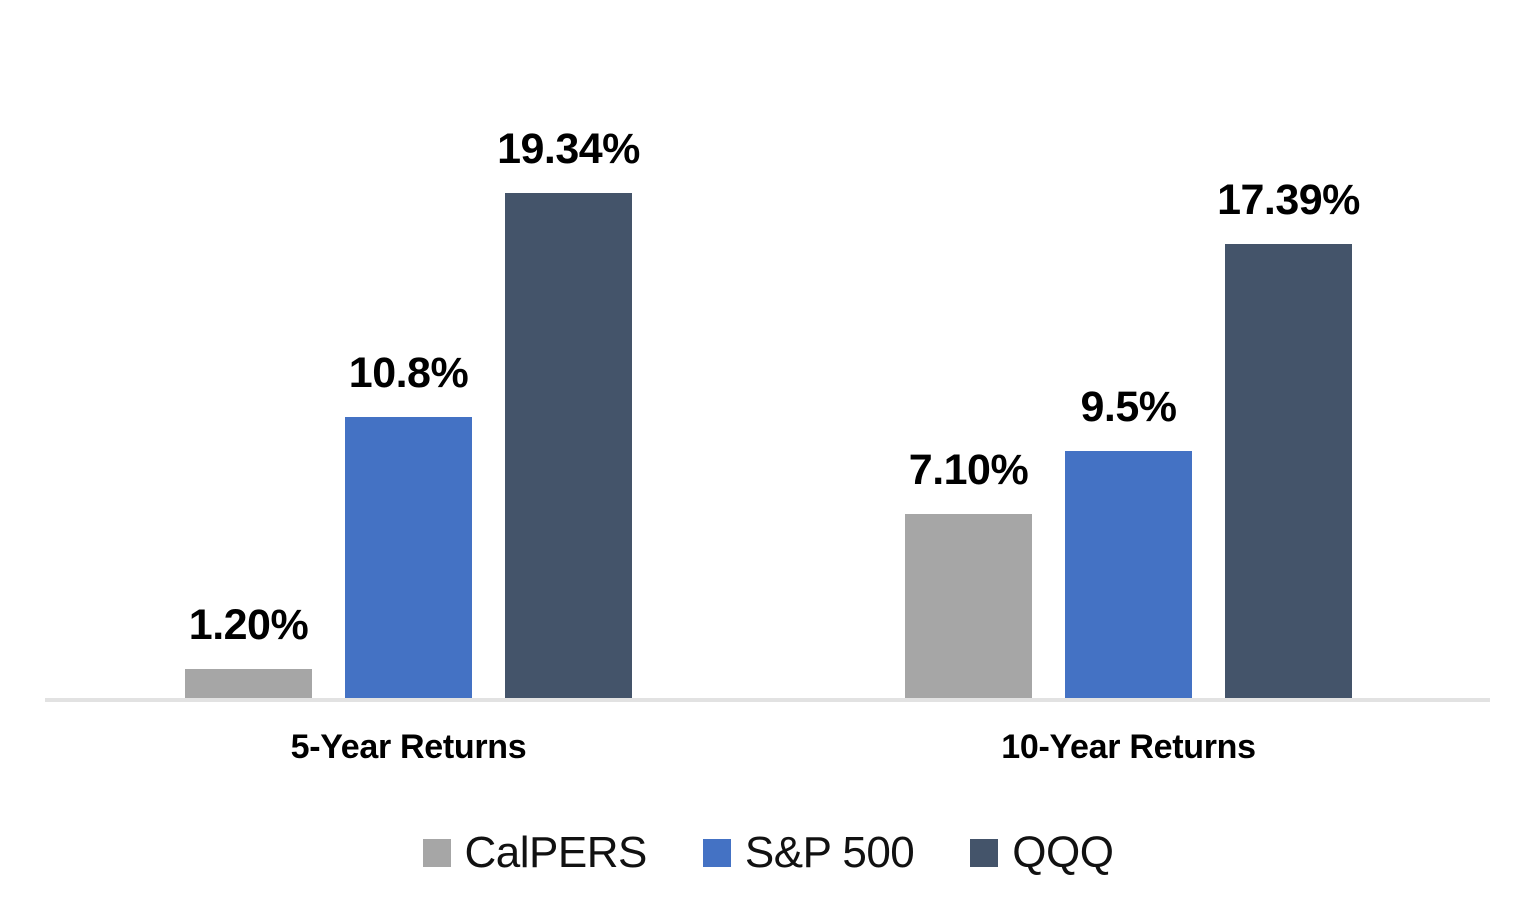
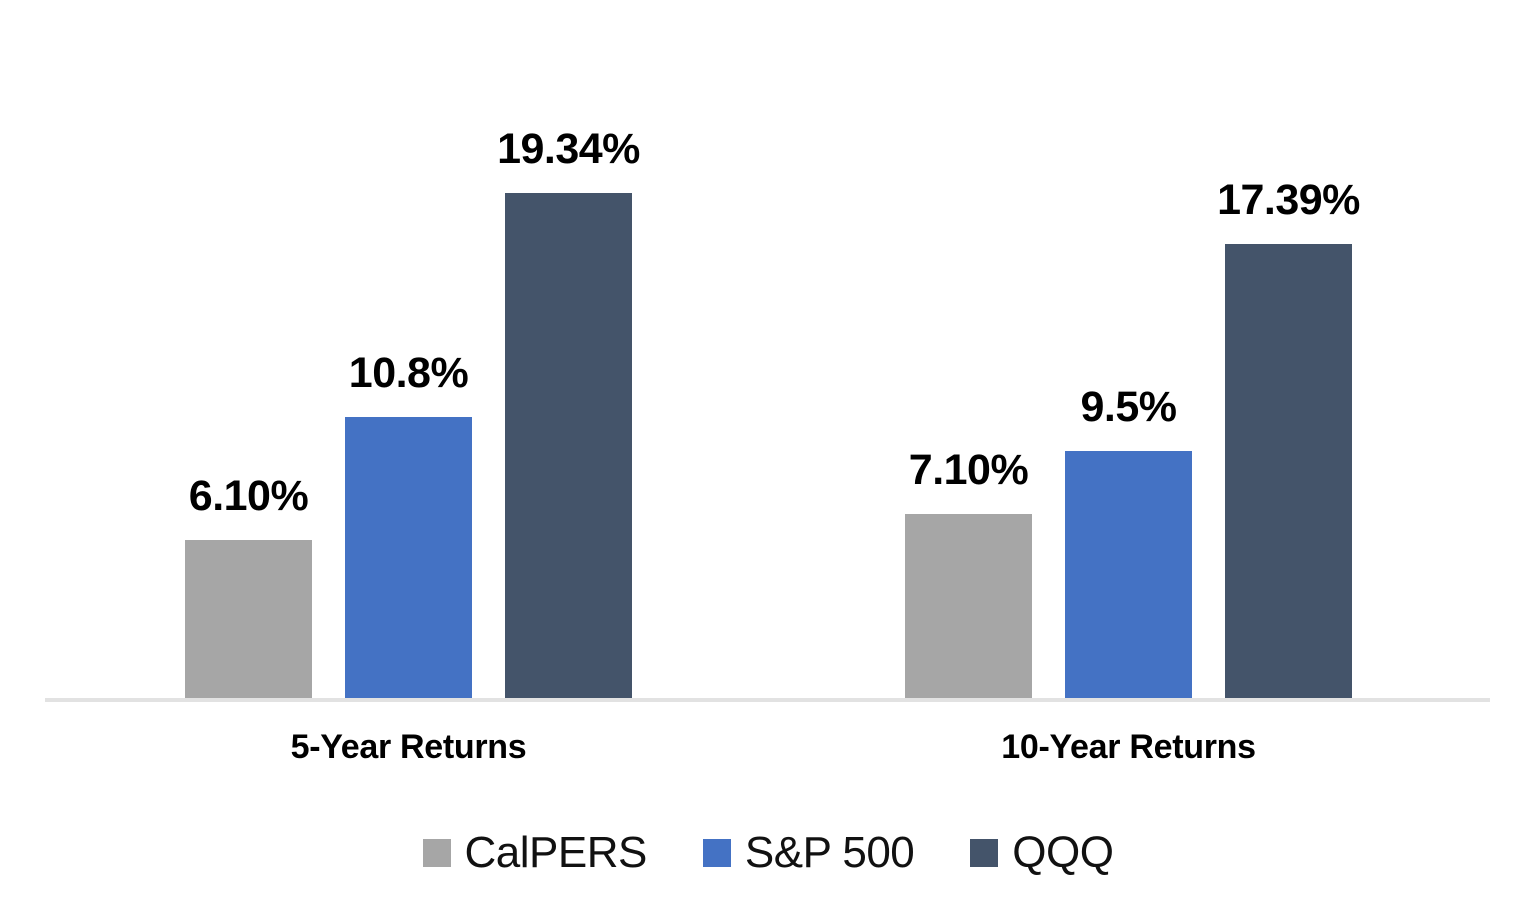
CalPERS/5-Year Returns: 1.20% -> 6.10%
